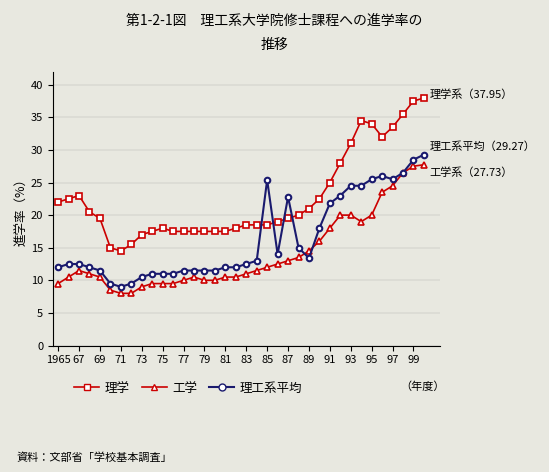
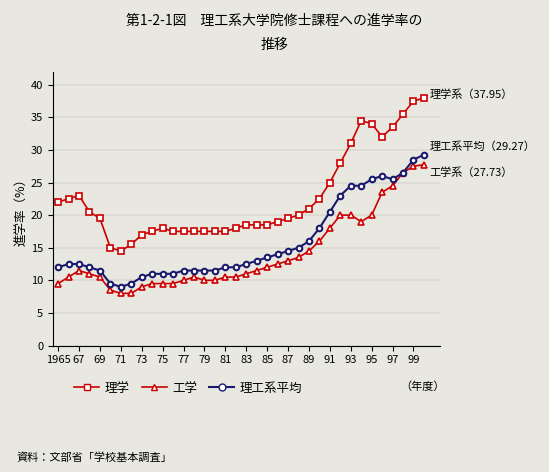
理工系平均/85: 25.4 -> 13.5
理工系平均/87: 22.8 -> 14.5
理工系平均/89: 13.4 -> 16.0
理工系平均/91: 21.8 -> 20.5
